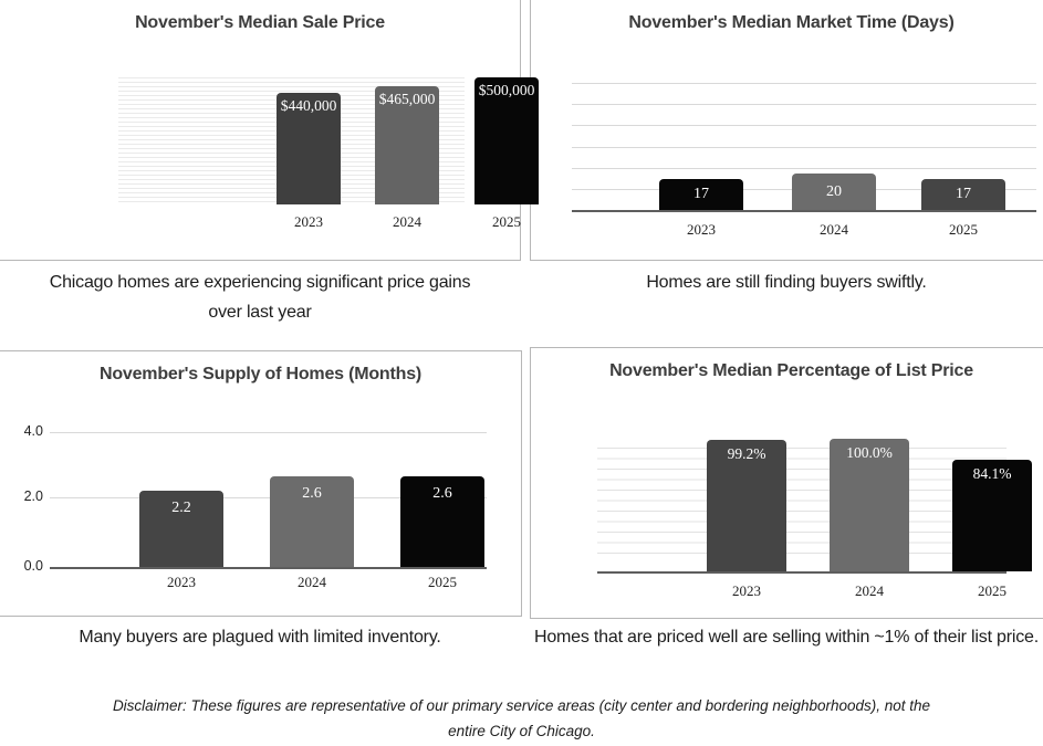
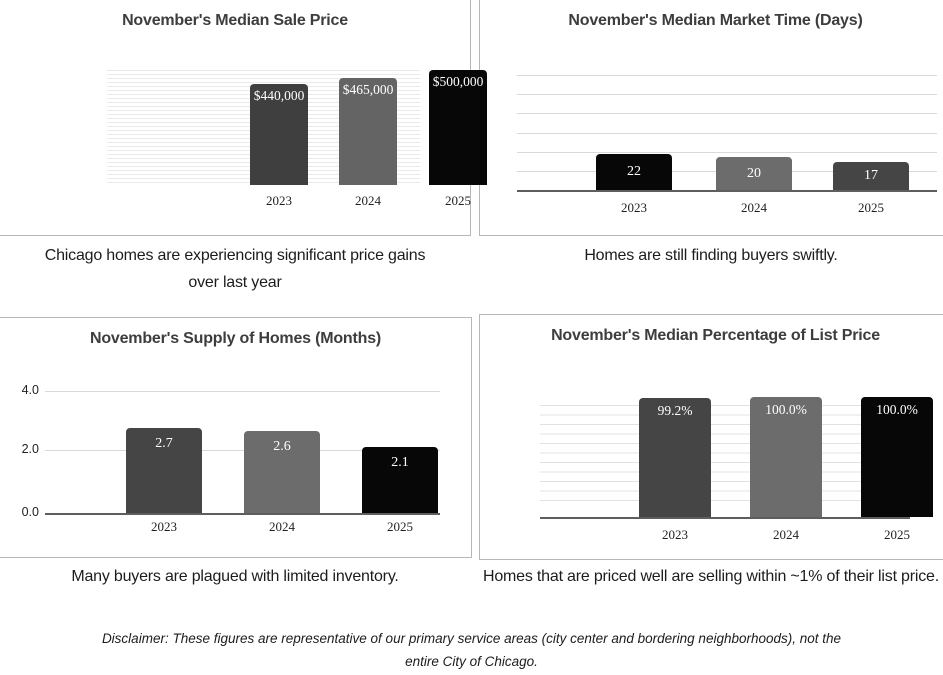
November's Median Market Time (Days)/2023: 17 -> 22
November's Supply of Homes (Months)/2023: 2.2 -> 2.7
November's Supply of Homes (Months)/2025: 2.6 -> 2.1
November's Median Percentage of List Price/2025: 84.1% -> 100.0%
